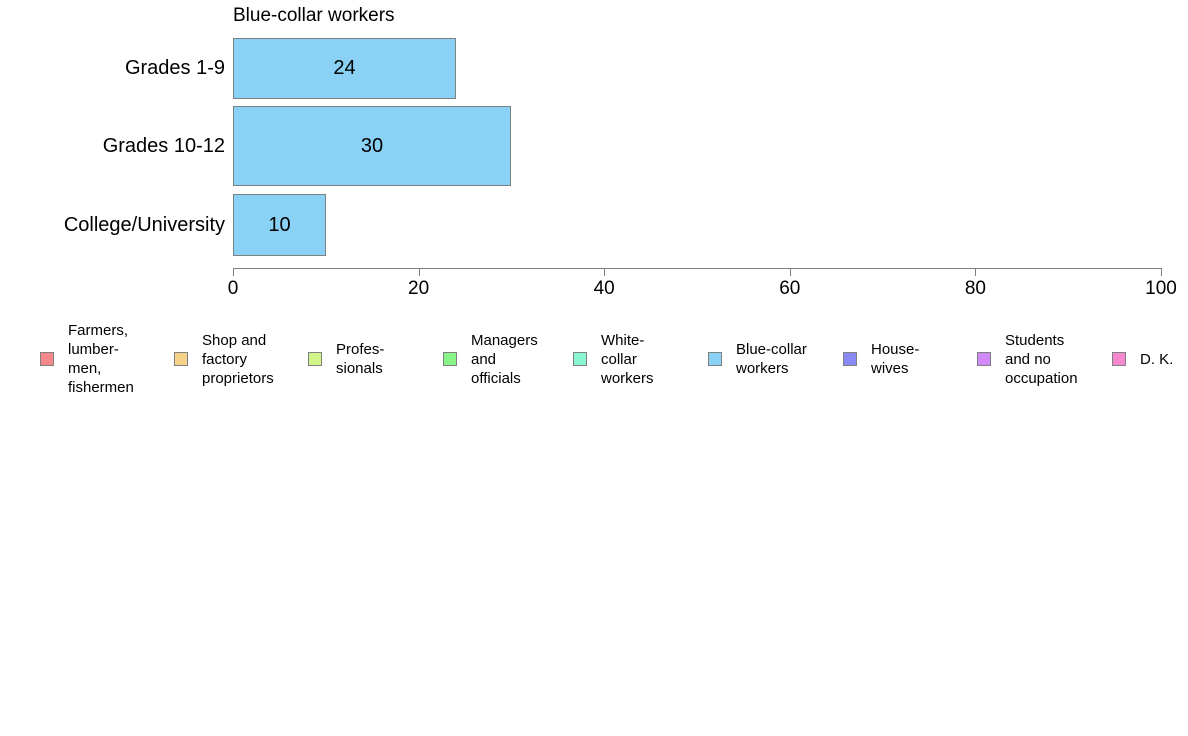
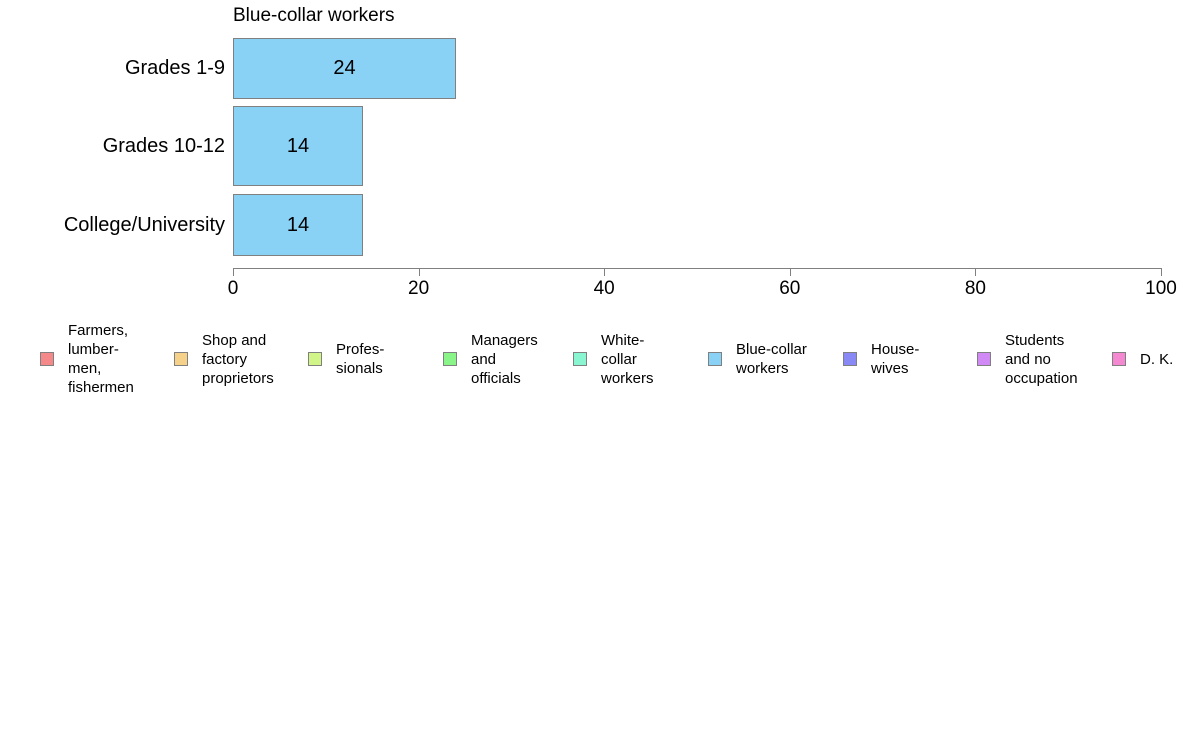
Grades 10-12: 30 -> 14
College/University: 10 -> 14
